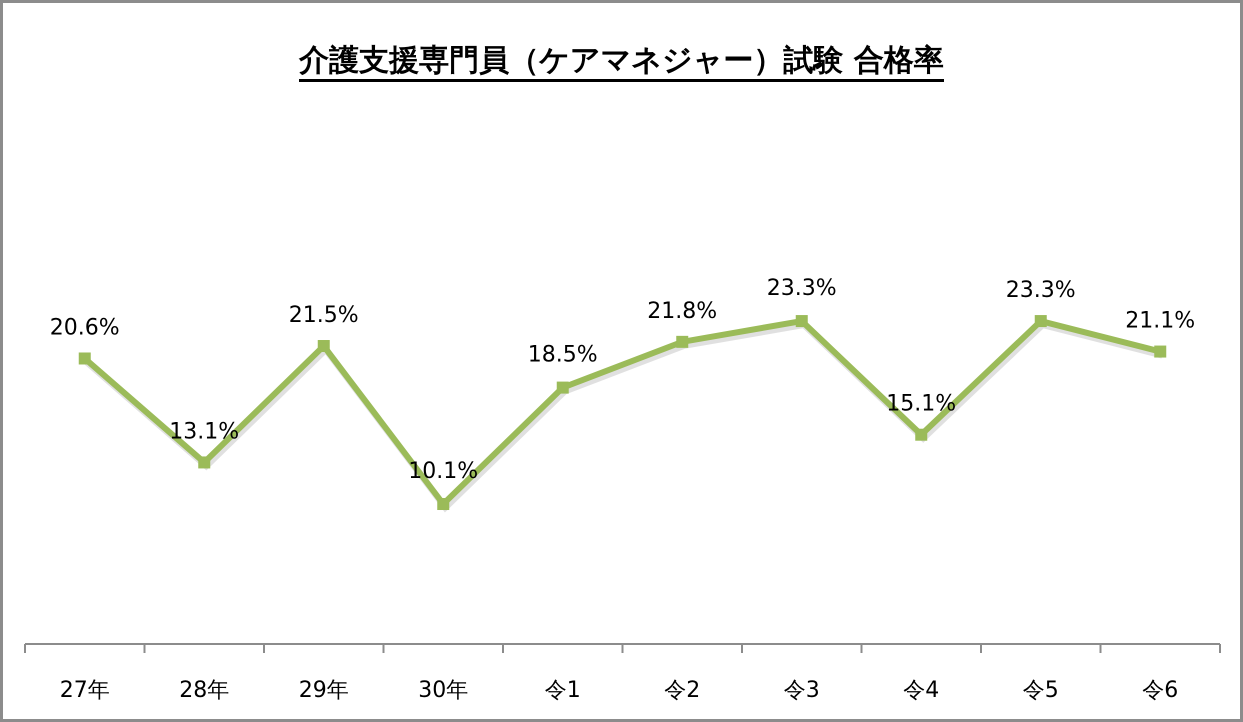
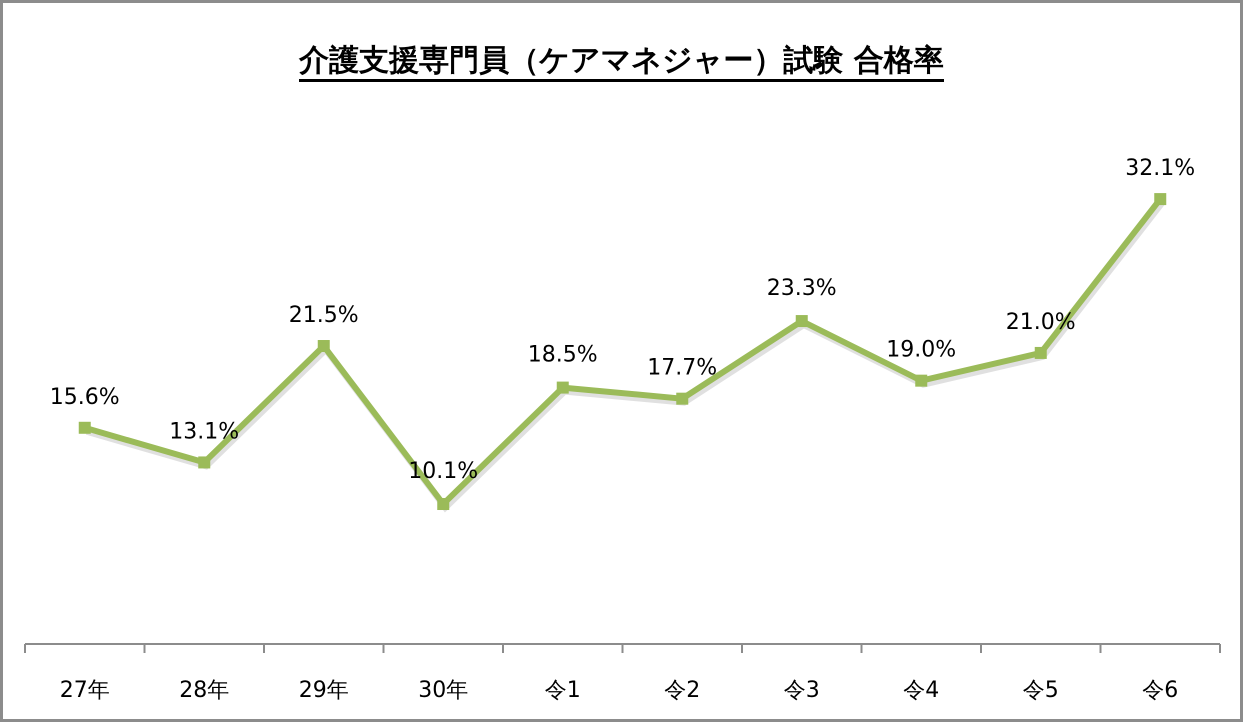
27年: 20.6% -> 15.6%
令2: 21.8% -> 17.7%
令4: 15.1% -> 19.0%
令5: 23.3% -> 21.0%
令6: 21.1% -> 32.1%
